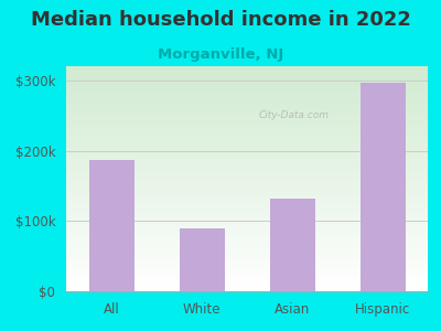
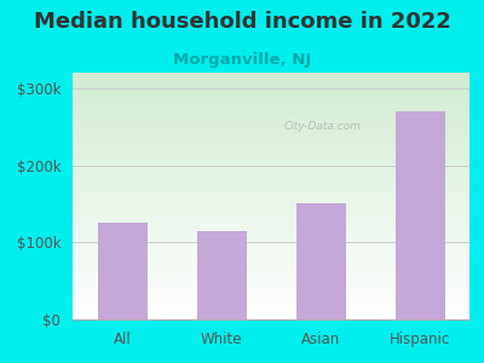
All: $186k -> $125k
White: $90k -> $115k
Asian: $132k -> $150k
Hispanic: $296k -> $270k
